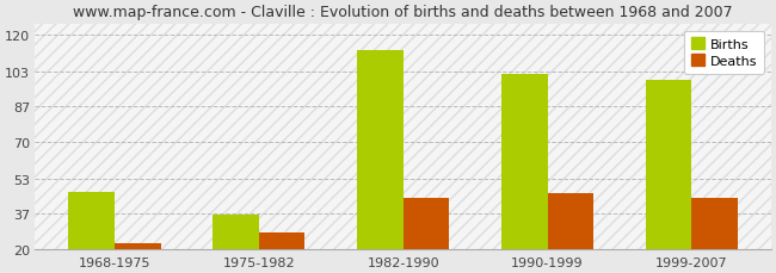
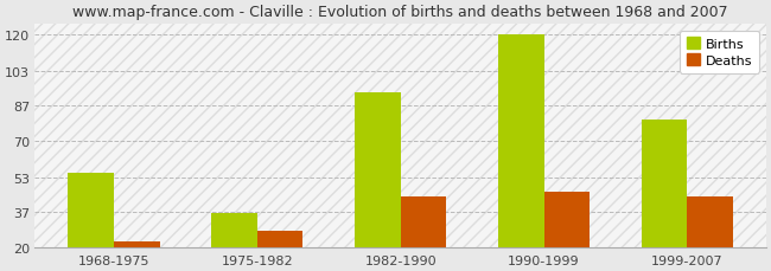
Births/1968-1975: 47 -> 55
Births/1982-1990: 113 -> 93
Births/1990-1999: 102 -> 120
Births/1999-2007: 99 -> 80
